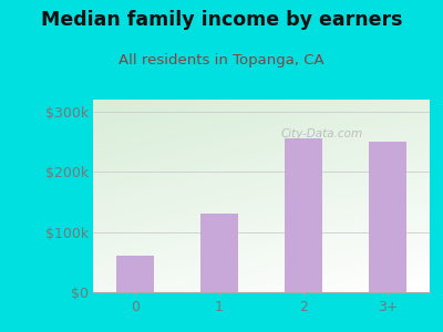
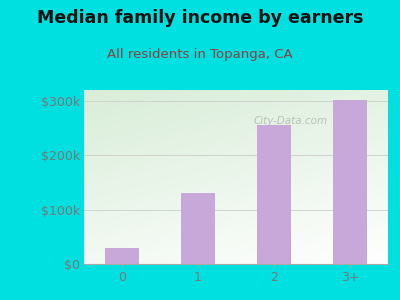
0: $60k -> $30k
3+: $250k -> $302k
